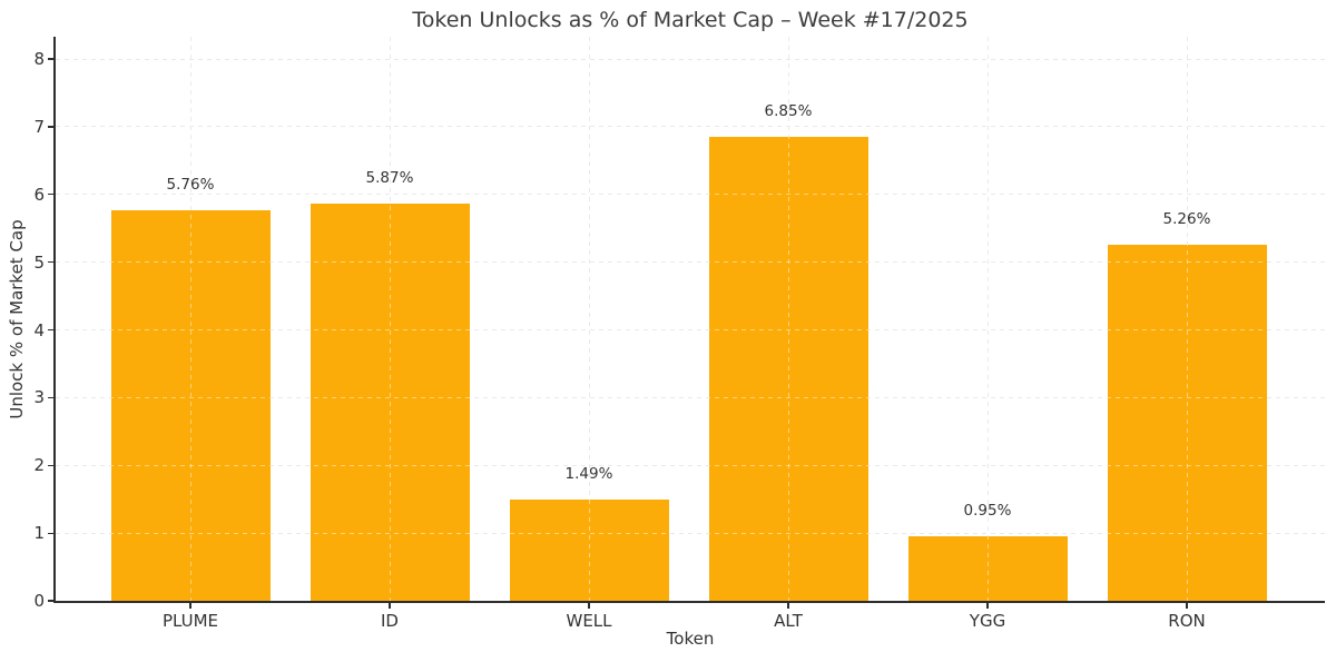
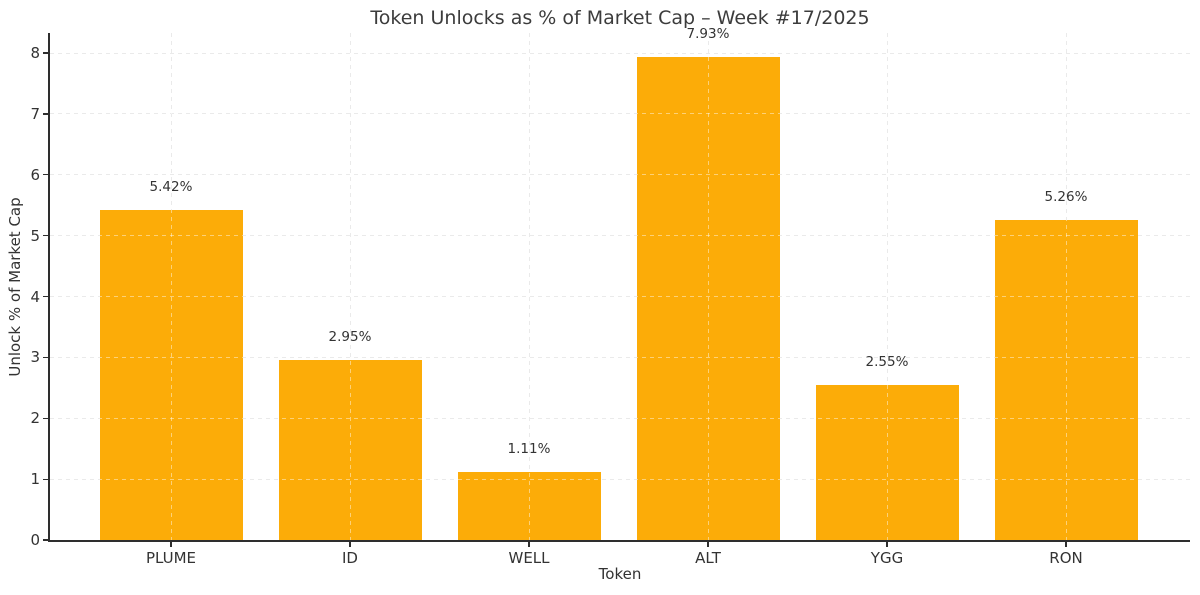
PLUME: 5.76% -> 5.42%
ID: 5.87% -> 2.95%
WELL: 1.49% -> 1.11%
ALT: 6.85% -> 7.93%
YGG: 0.95% -> 2.55%
